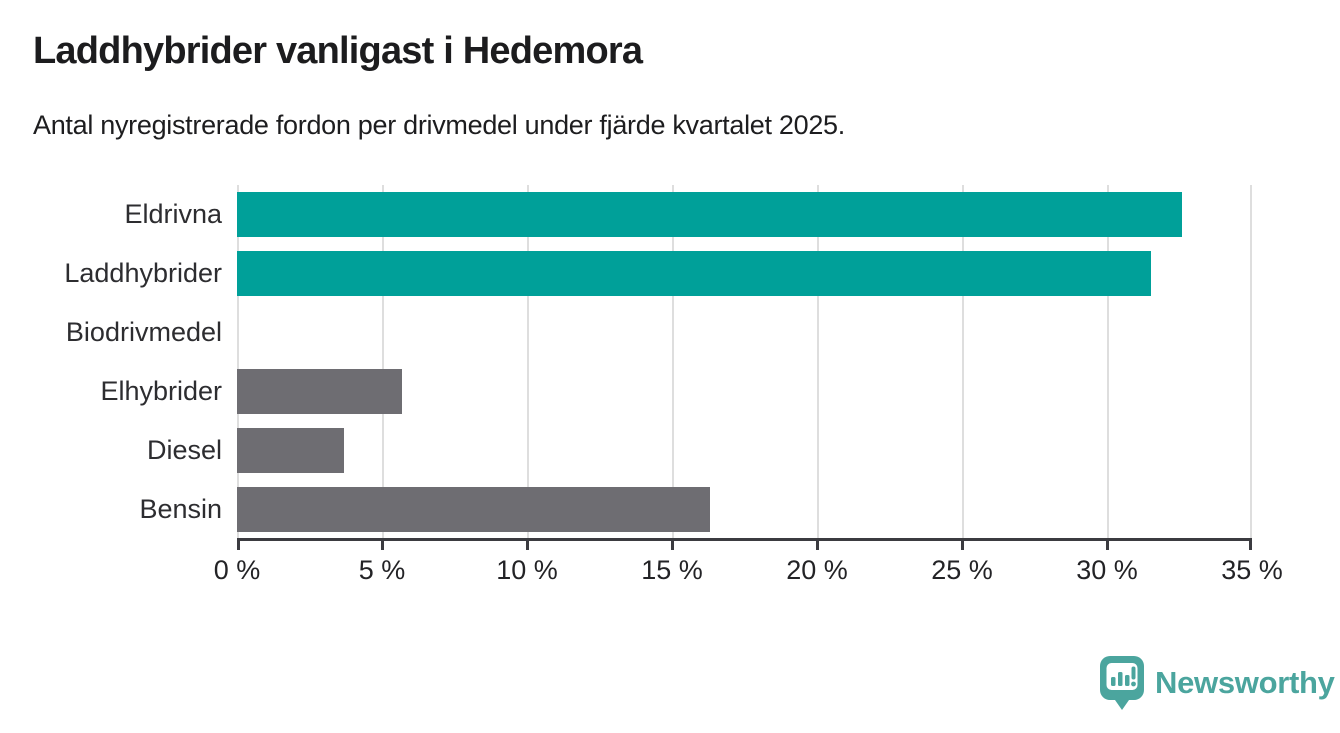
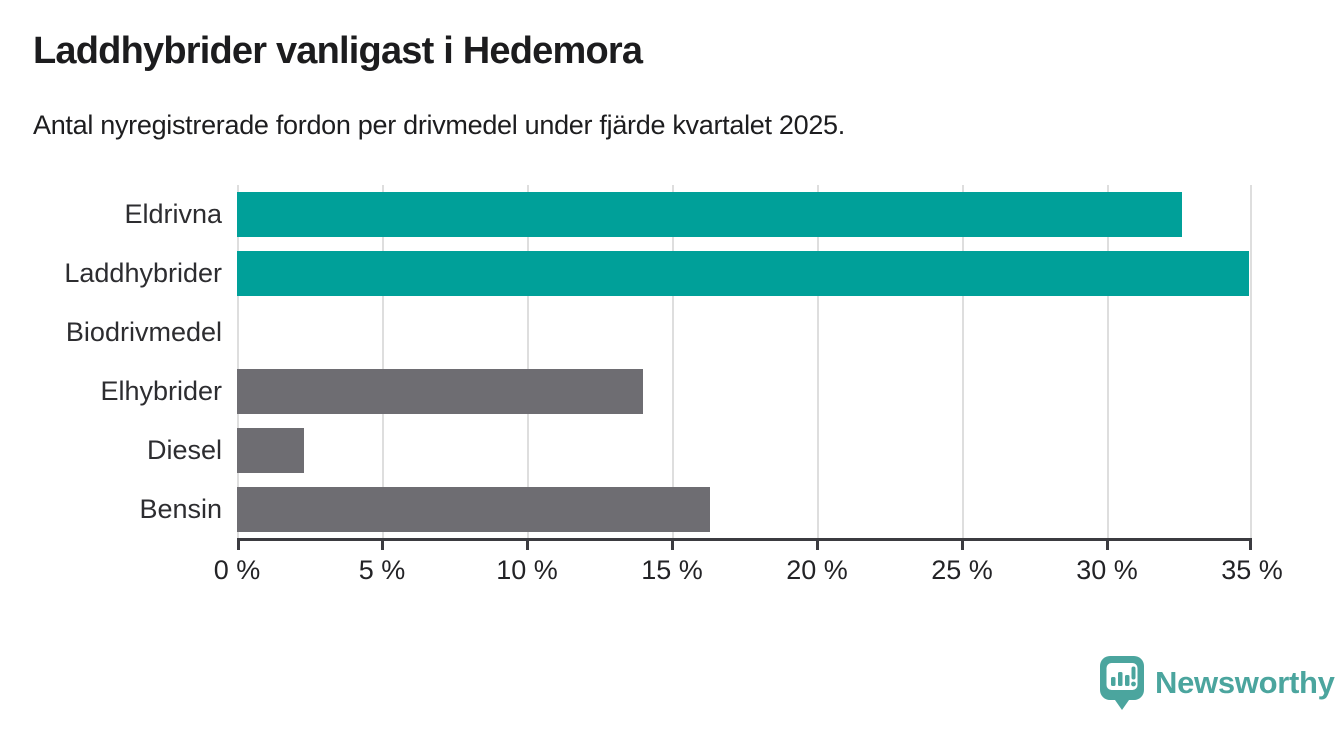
Laddhybrider: 31.5% -> 34.9%
Elhybrider: 5.7% -> 14.0%
Diesel: 3.7% -> 2.3%
